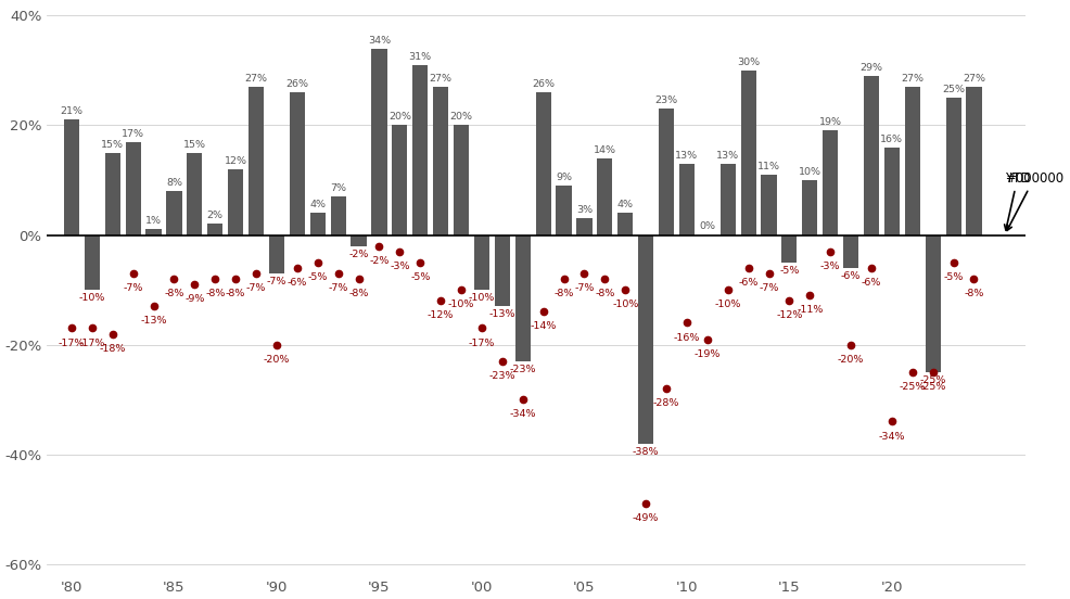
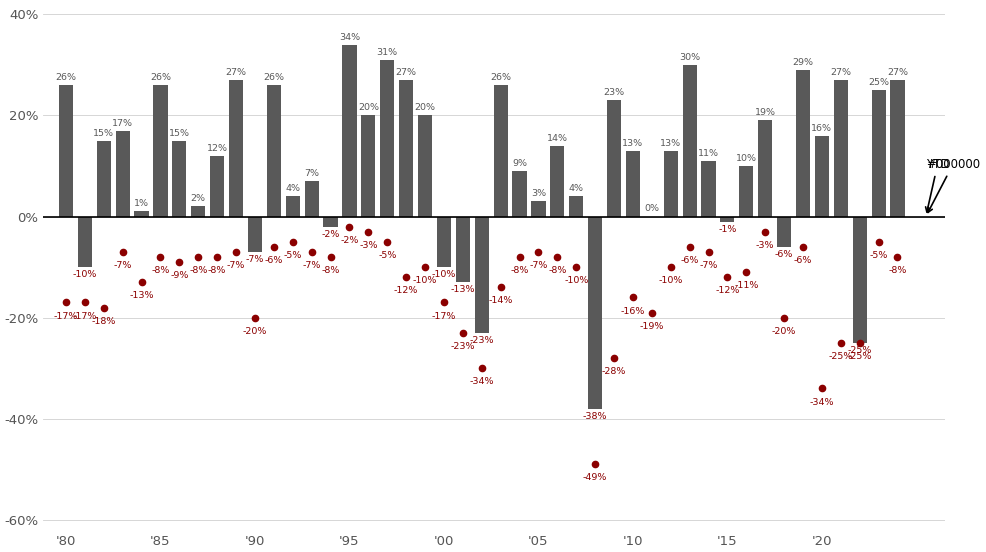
'80: 21% -> 26%
'85: 8% -> 26%
'15: -5% -> -1%
